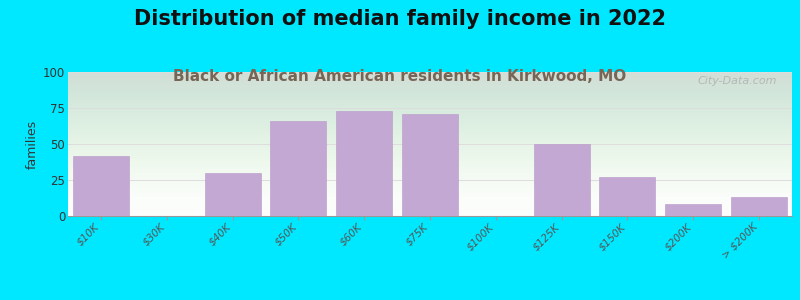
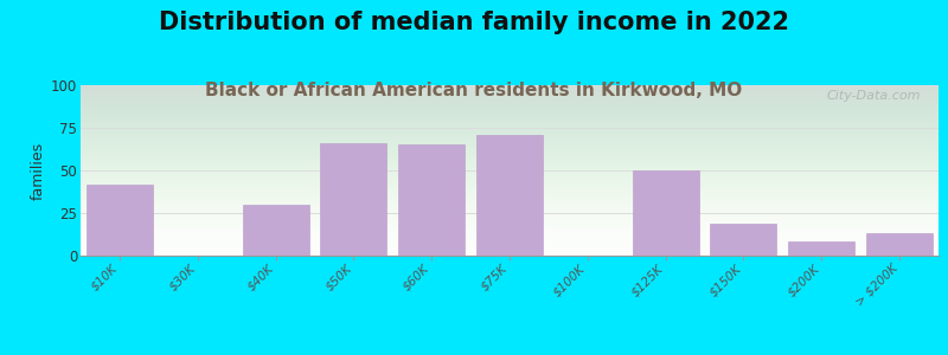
$60K: 73 -> 65
$150K: 27 -> 19
